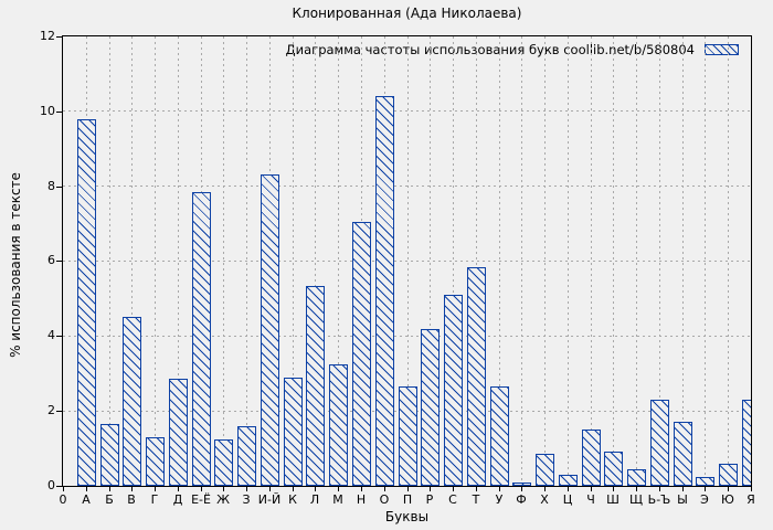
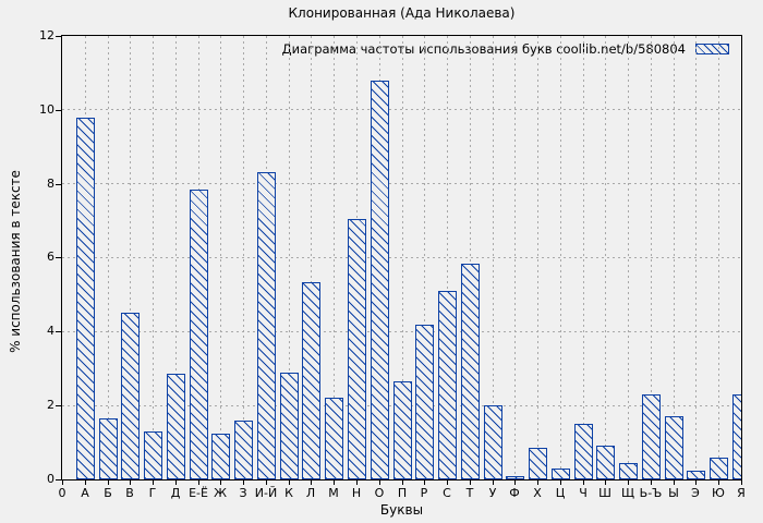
М: 3.2 -> 2.2
О: 10.4 -> 10.8
У: 2.6 -> 2.0
